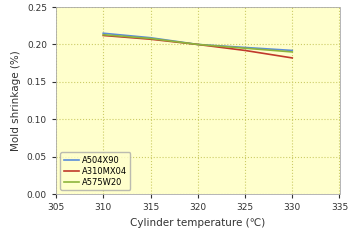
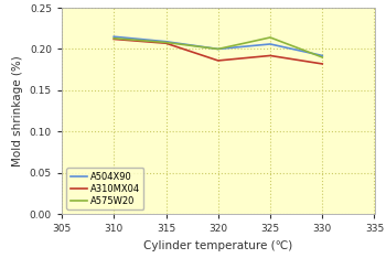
A310MX04/320: 0.200 -> 0.186
A504X90/325: 0.196 -> 0.206
A575W20/325: 0.195 -> 0.214
